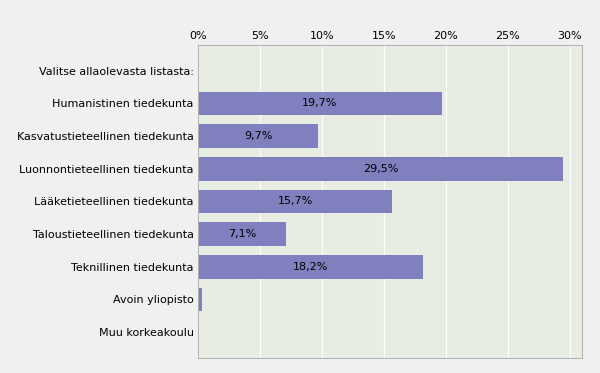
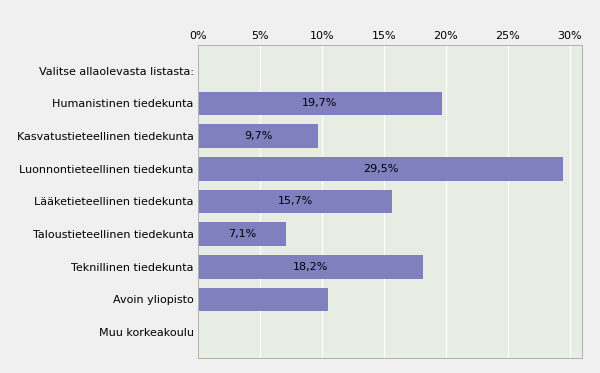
Avoin yliopisto: 0.3% -> 10.5%
